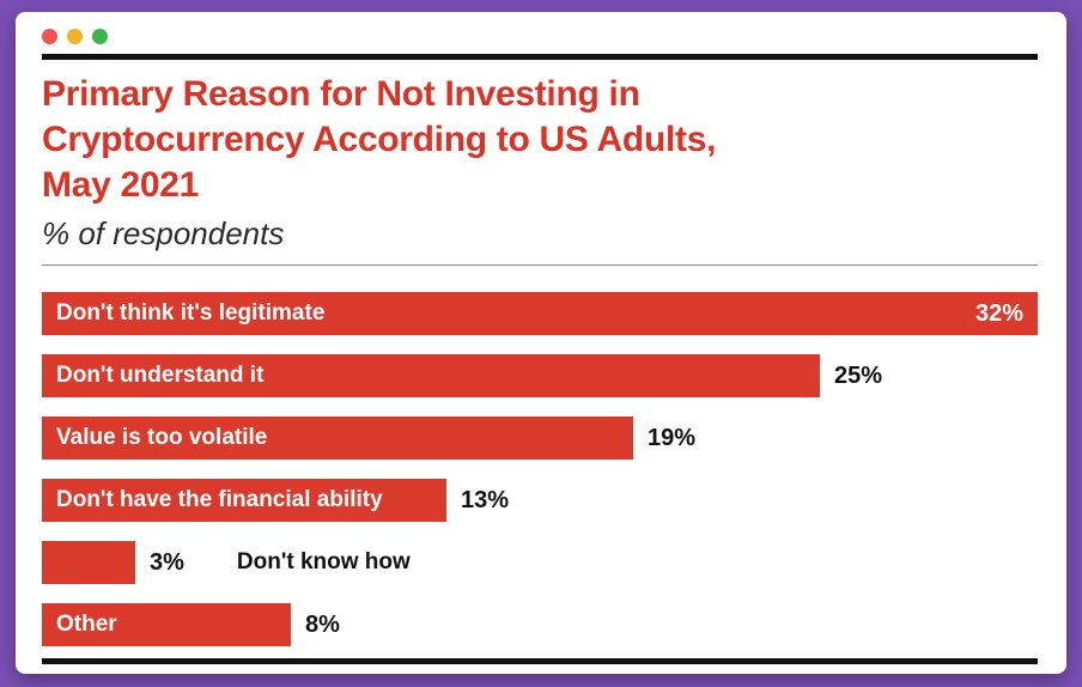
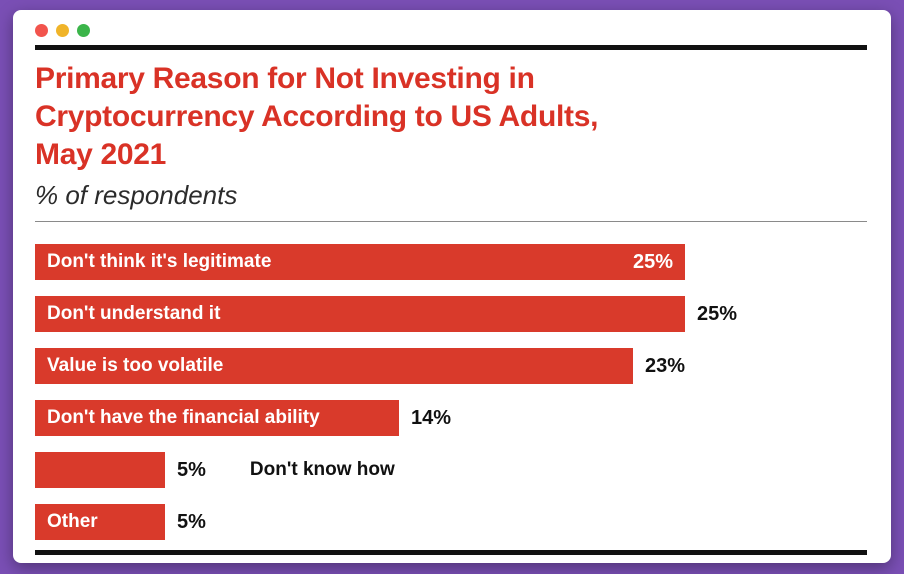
Don't think it's legitimate: 32% -> 25%
Value is too volatile: 19% -> 23%
Don't have the financial ability: 13% -> 14%
Don't know how: 3% -> 5%
Other: 8% -> 5%
